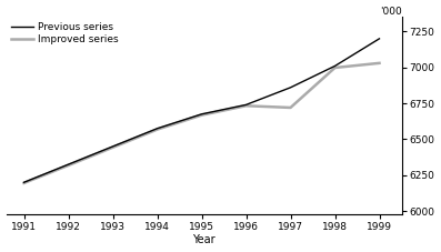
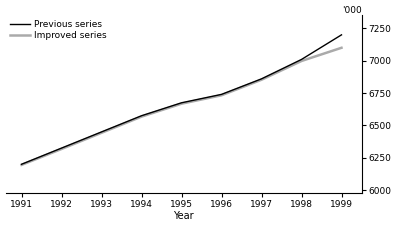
Improved series/1997: 6720 -> 6850
Improved series/1999: 7030 -> 7100
